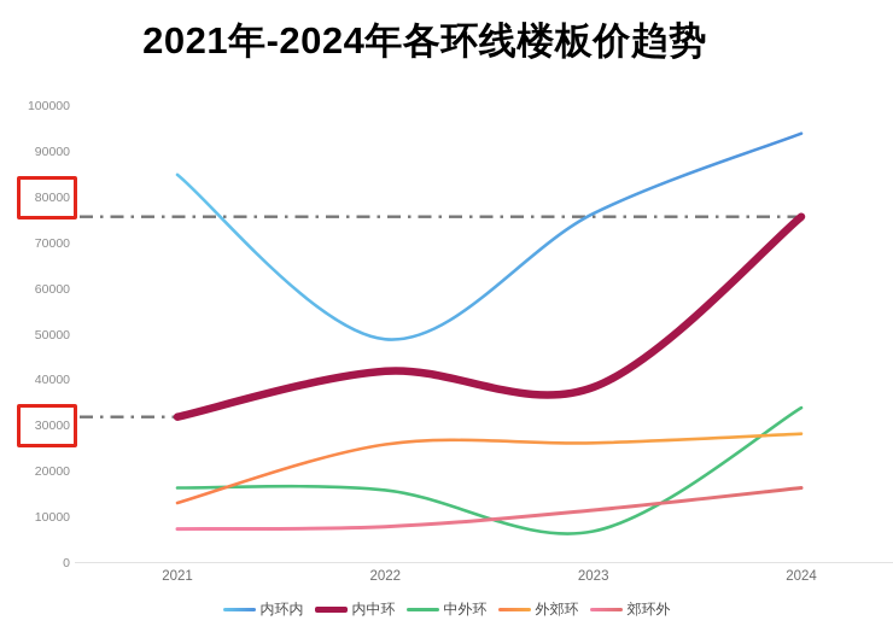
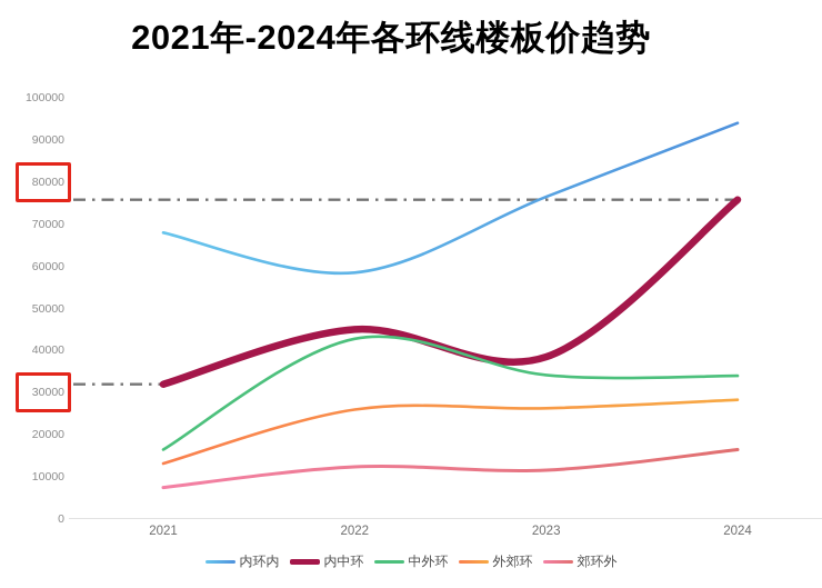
内环内/2021: 85000 -> 68000
内环内/2022: 49000 -> 58000
内中环/2022: 42000 -> 45000
中外环/2022: 16000 -> 43000
郊环外/2022: 8000 -> 12000
中外环/2023: 7000 -> 34000
